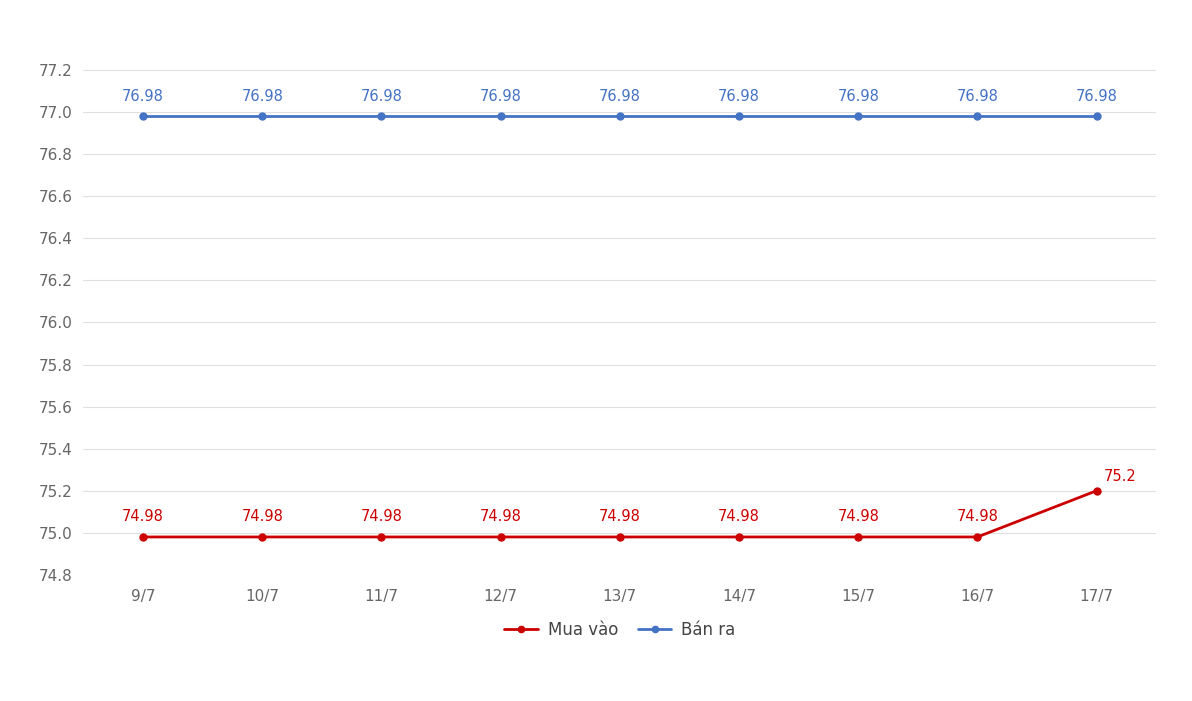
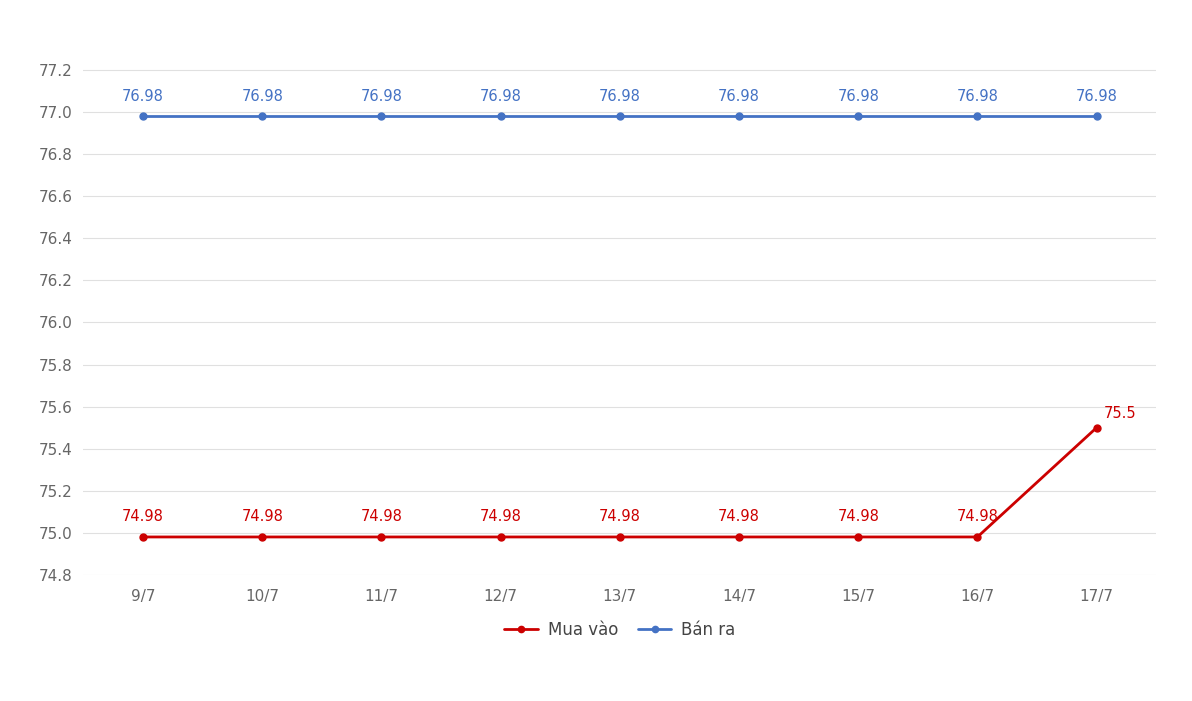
Mua vào/17/7: 75.2 -> 75.5
